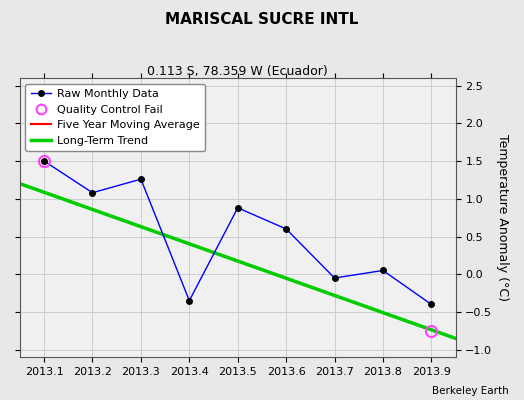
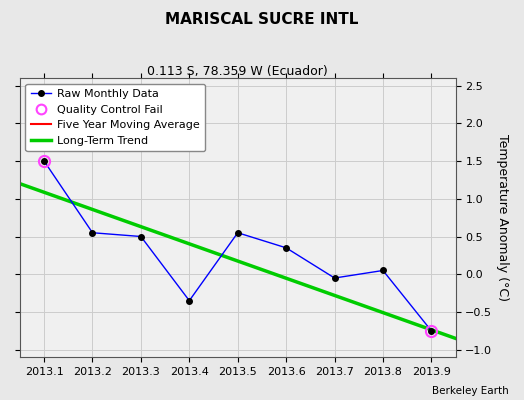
2013.2: 1.08 -> 0.55
2013.3: 1.26 -> 0.50
2013.5: 0.88 -> 0.55
2013.6: 0.60 -> 0.35
2013.9: -0.40 -> -0.75
